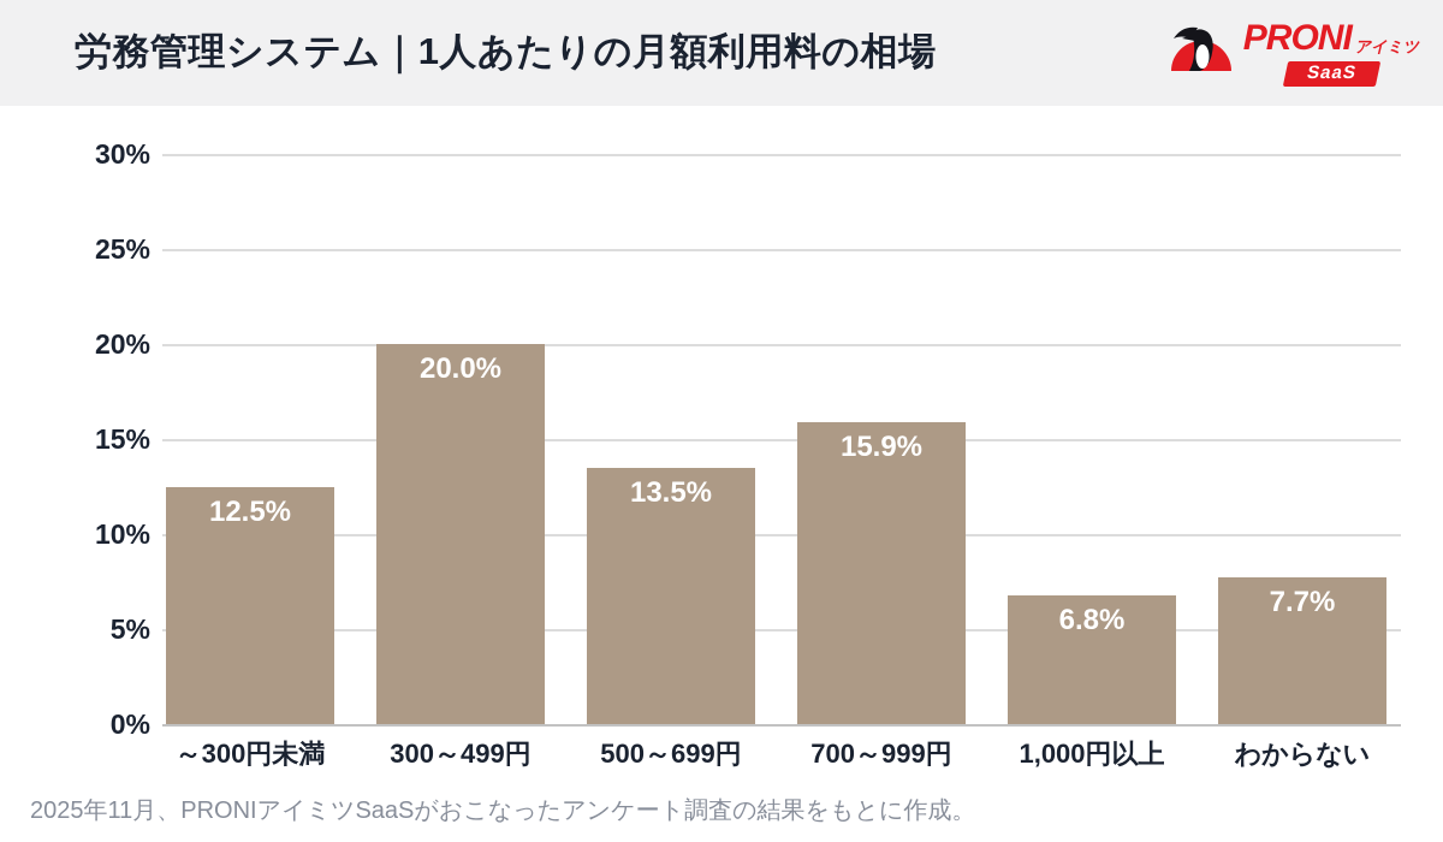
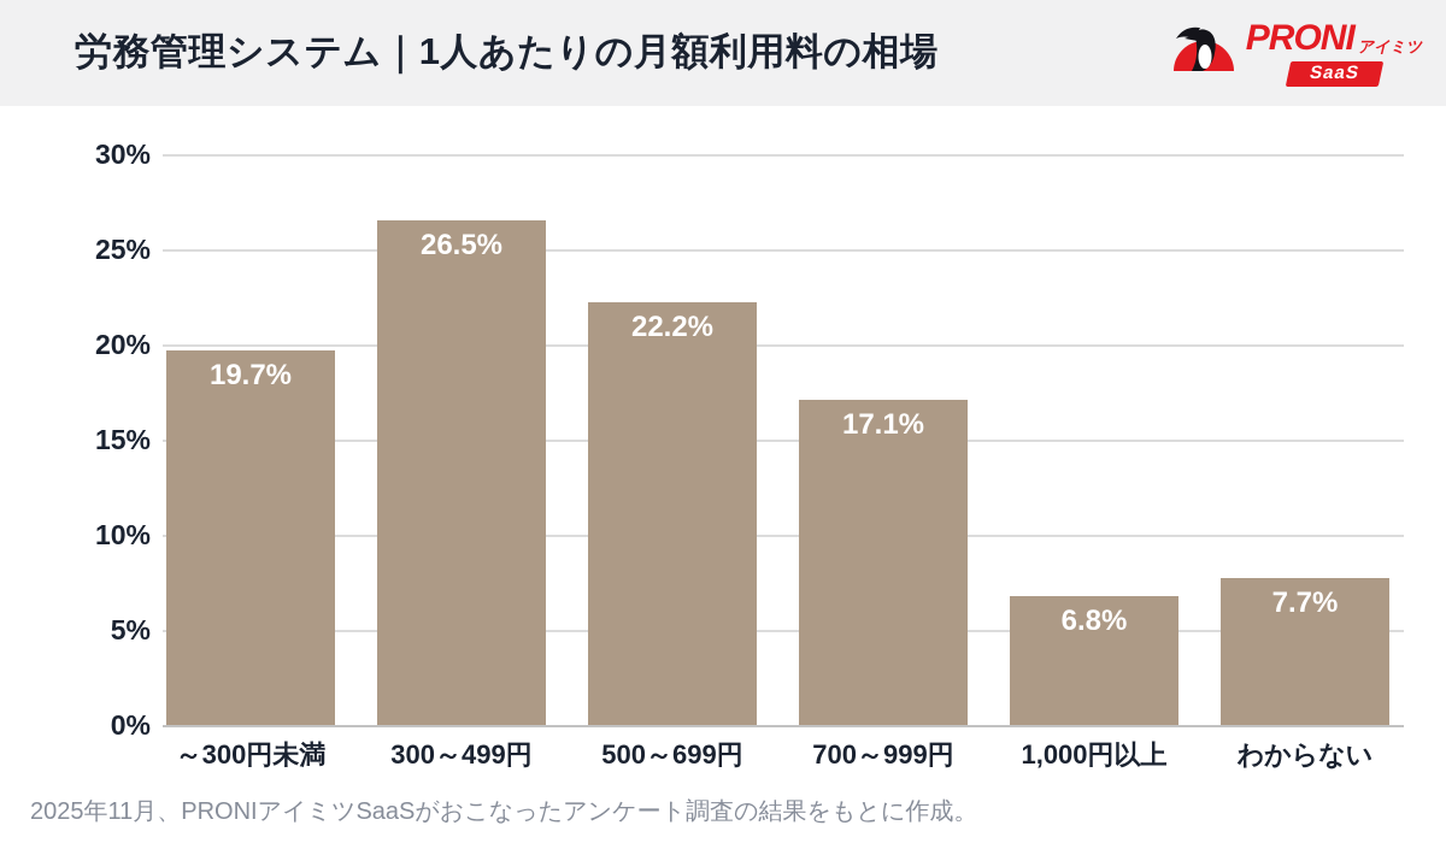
～300円未満: 12.5% -> 19.7%
300～499円: 20.0% -> 26.5%
500～699円: 13.5% -> 22.2%
700～999円: 15.9% -> 17.1%
